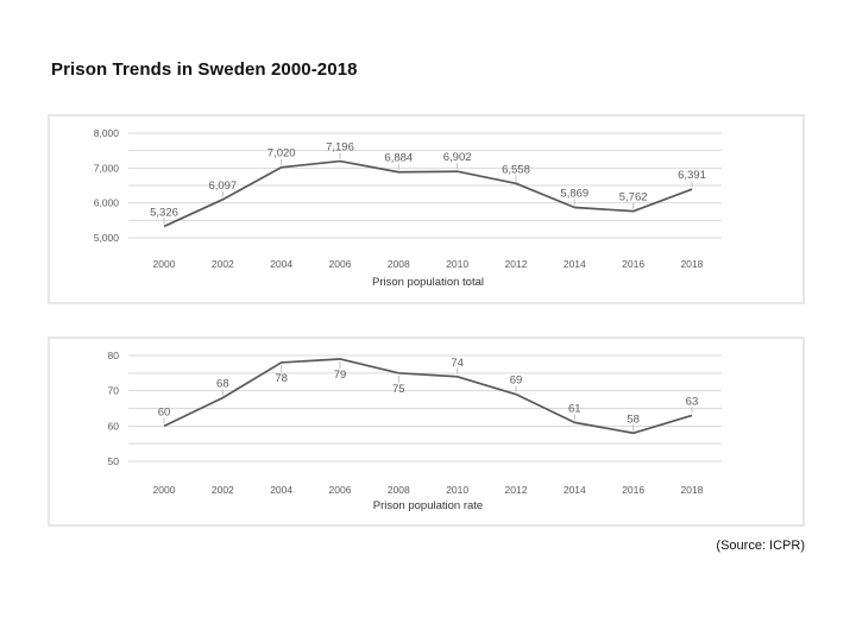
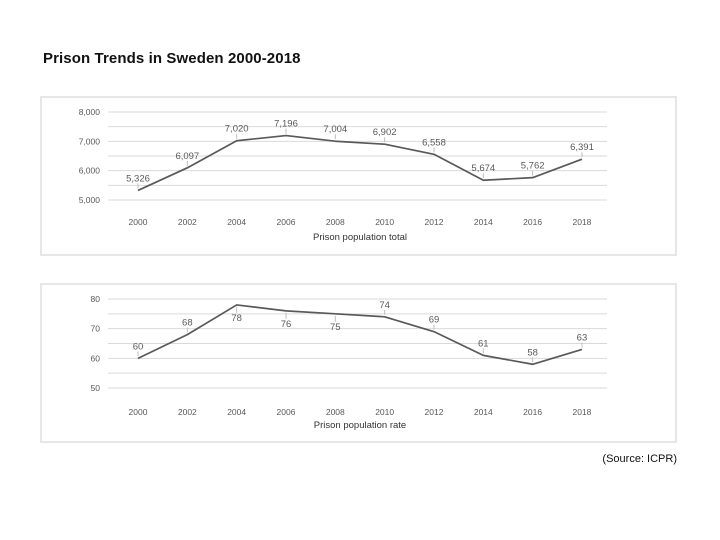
Prison population total/2008: 6,884 -> 7,004
Prison population total/2014: 5,869 -> 5,674
Prison population rate/2006: 79 -> 76
